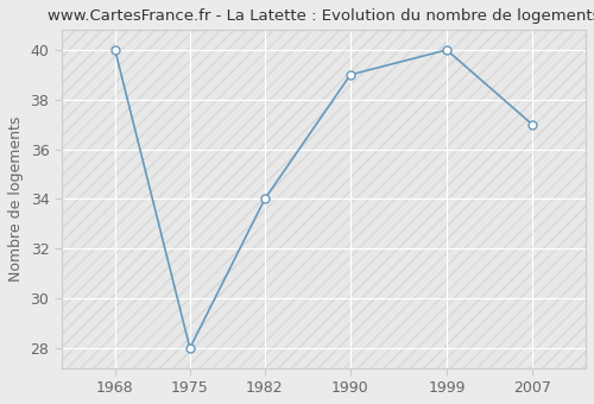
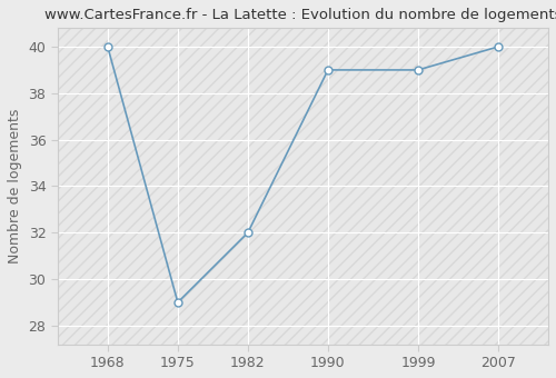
1975: 28 -> 29
1982: 34 -> 32
1999: 40 -> 39
2007: 37 -> 40
